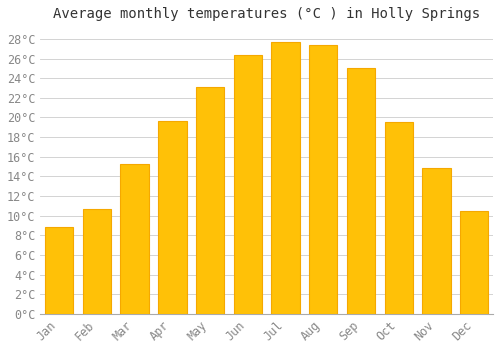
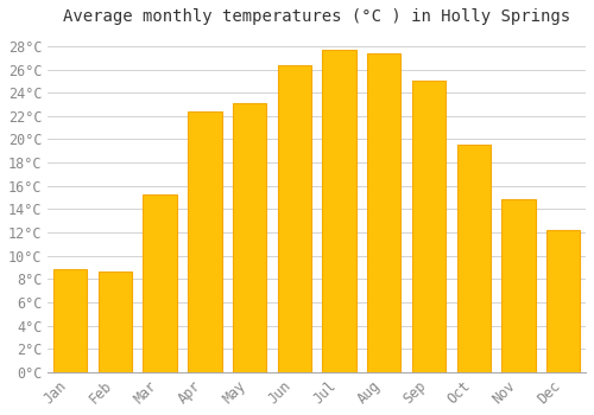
Feb: 10.7°C -> 8.6°C
Apr: 19.6°C -> 22.4°C
Dec: 10.5°C -> 12.2°C
